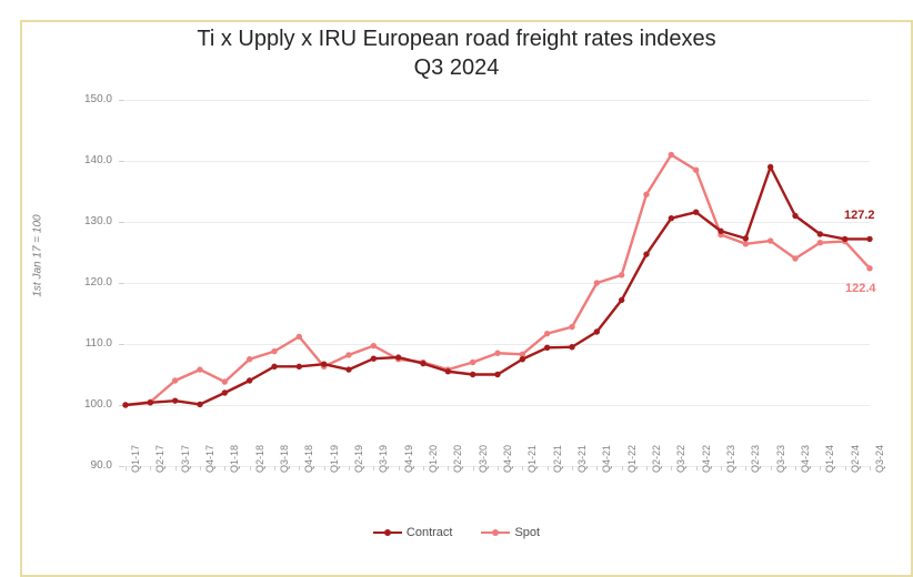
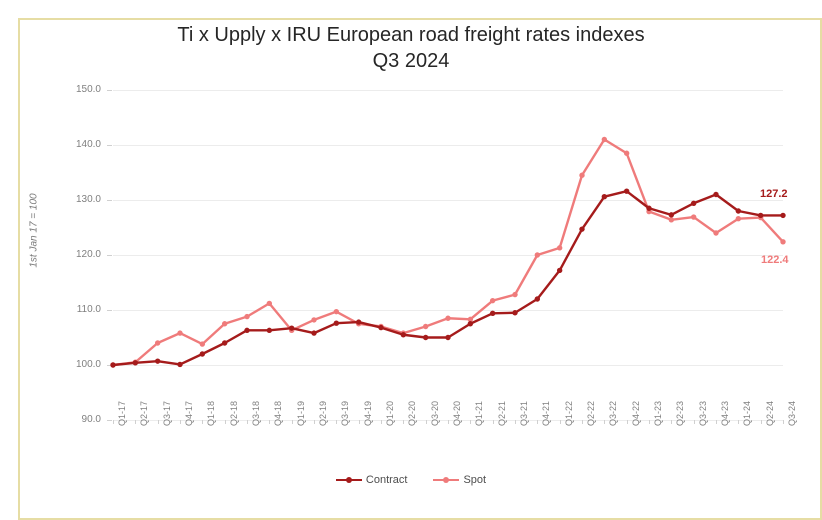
Contract/Q3-23: 139 -> 129
